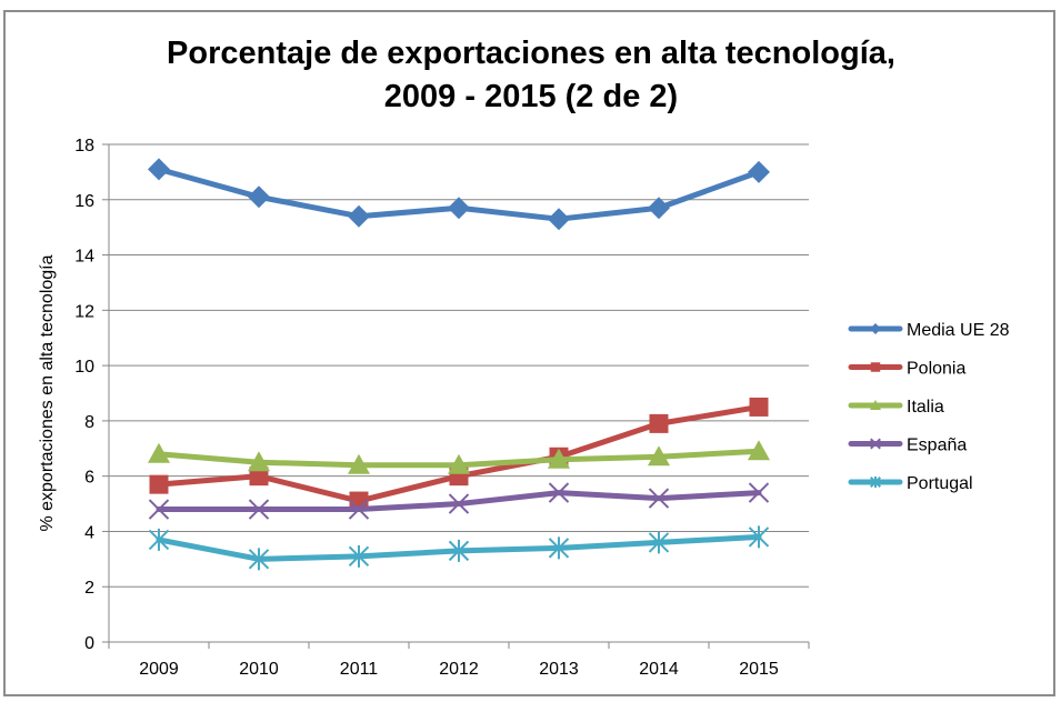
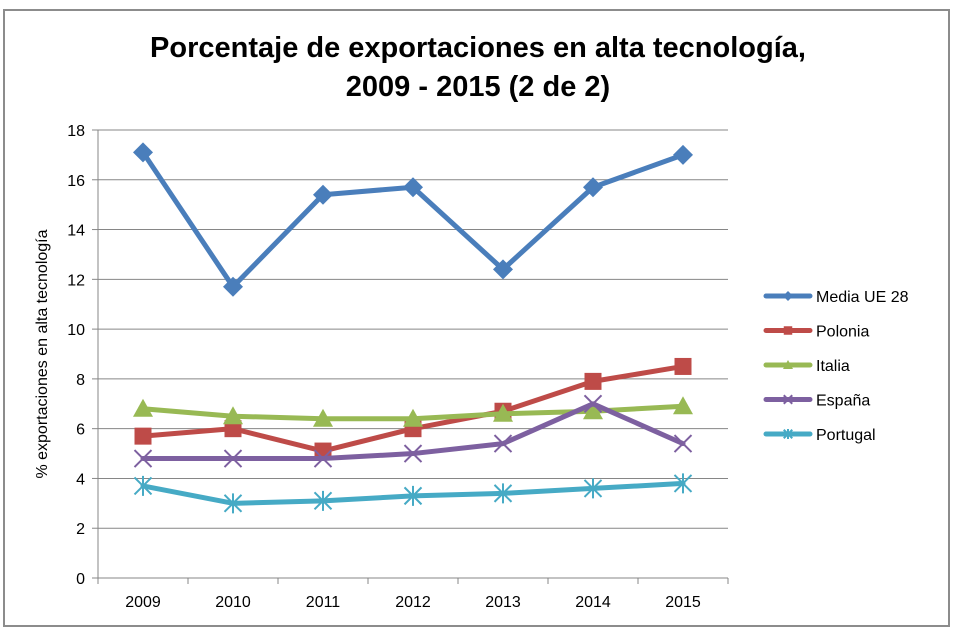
Media UE 28/2010: 16.1 -> 11.7
Media UE 28/2013: 15.3 -> 12.4
España/2014: 5.2 -> 7.0
